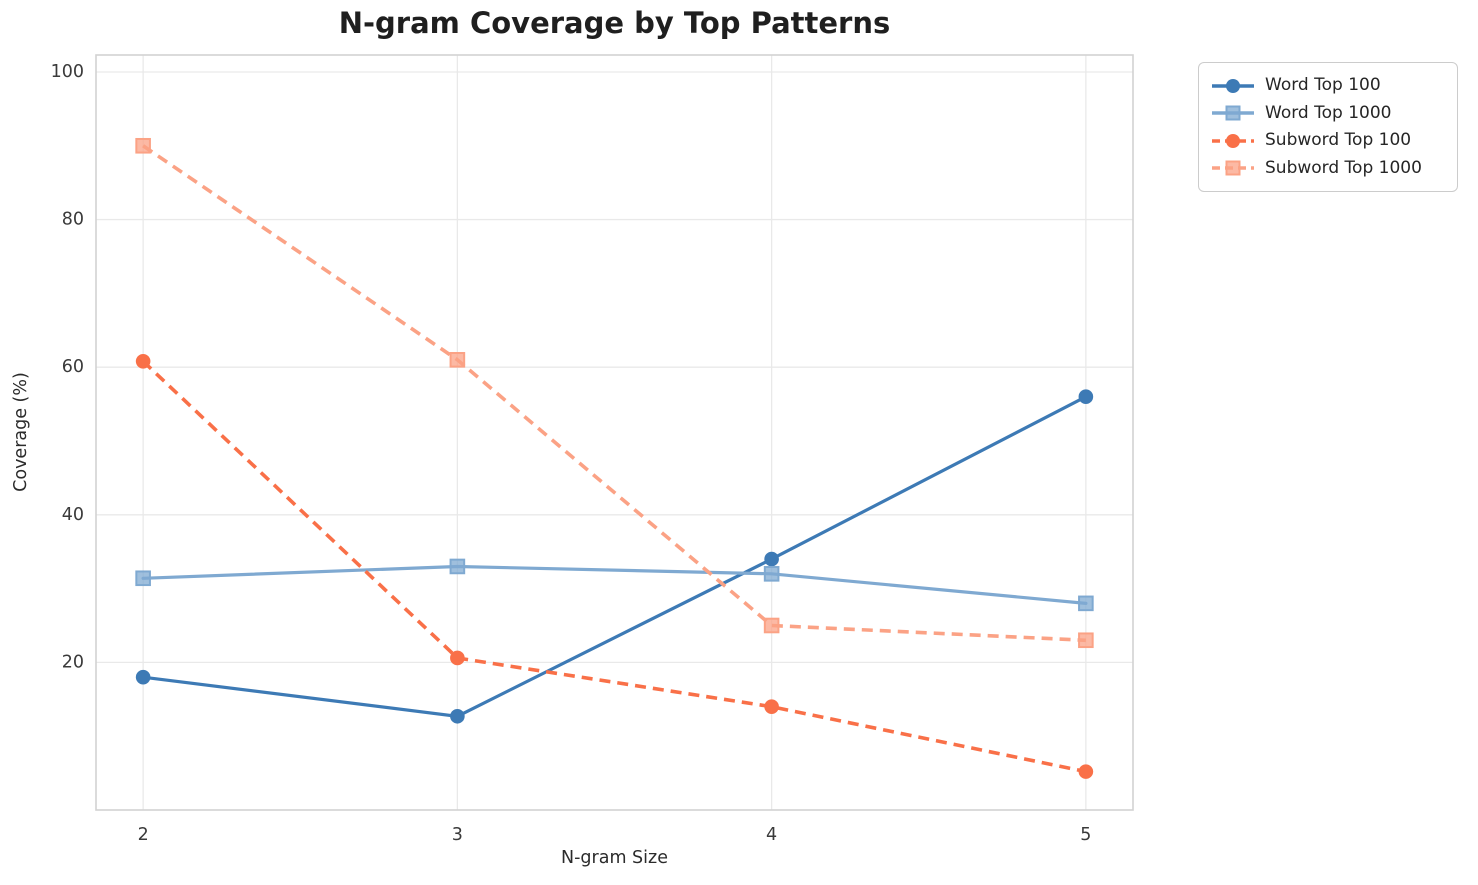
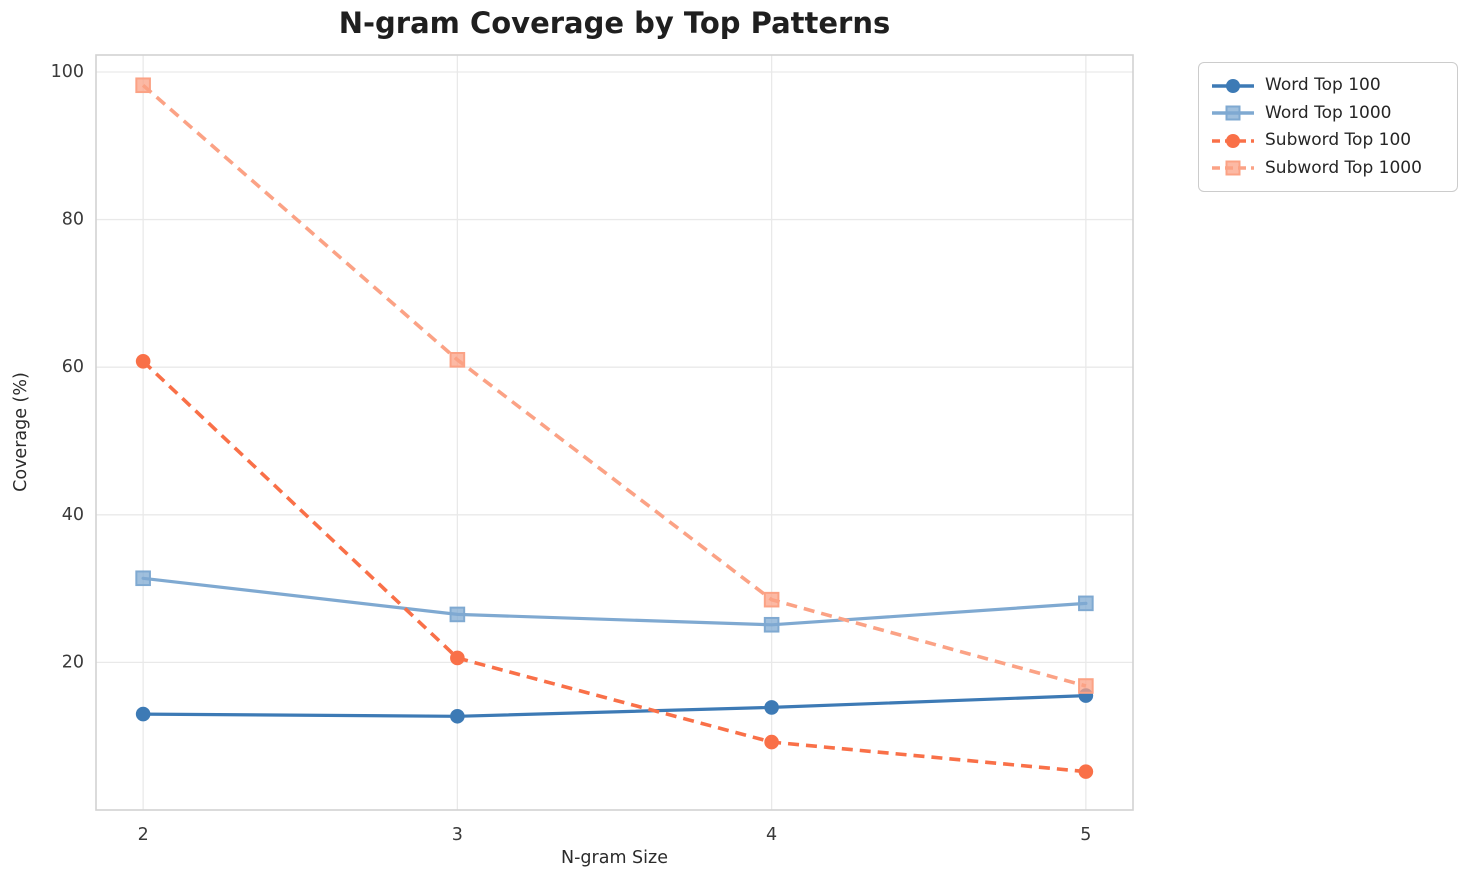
Word Top 100/2: 18 -> 13
Subword Top 1000/2: 90 -> 98
Word Top 1000/3: 33 -> 26
Word Top 100/4: 34 -> 14
Word Top 1000/4: 32 -> 25
Subword Top 100/4: 14 -> 9
Subword Top 1000/4: 25 -> 28
Word Top 100/5: 56 -> 16
Subword Top 1000/5: 23 -> 17
